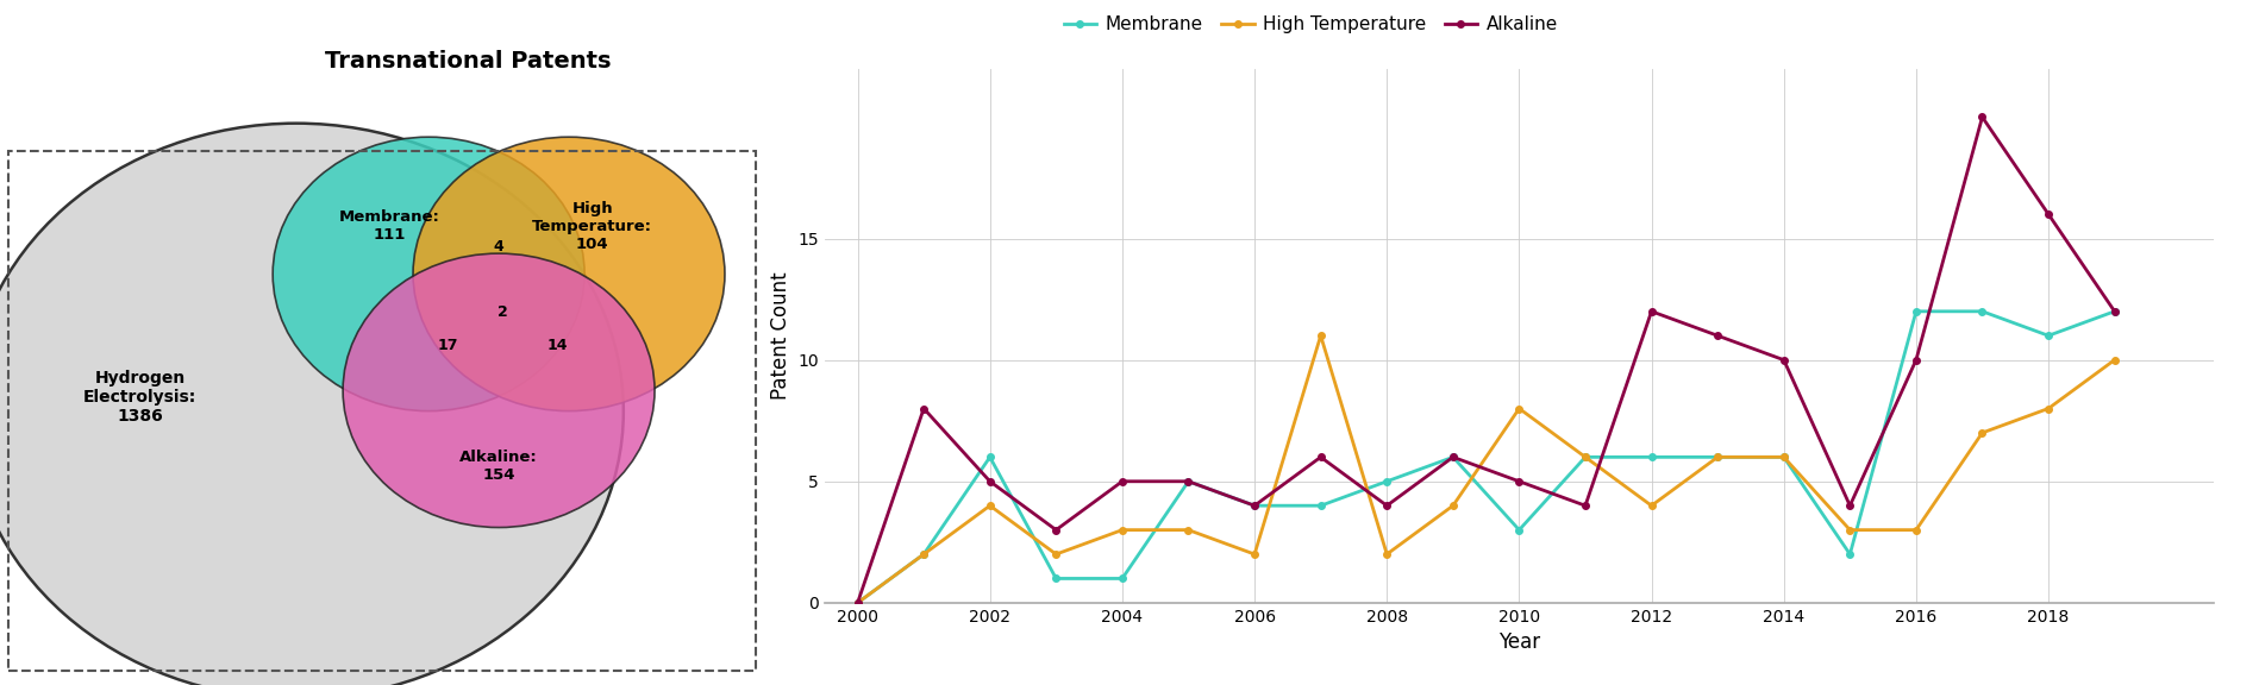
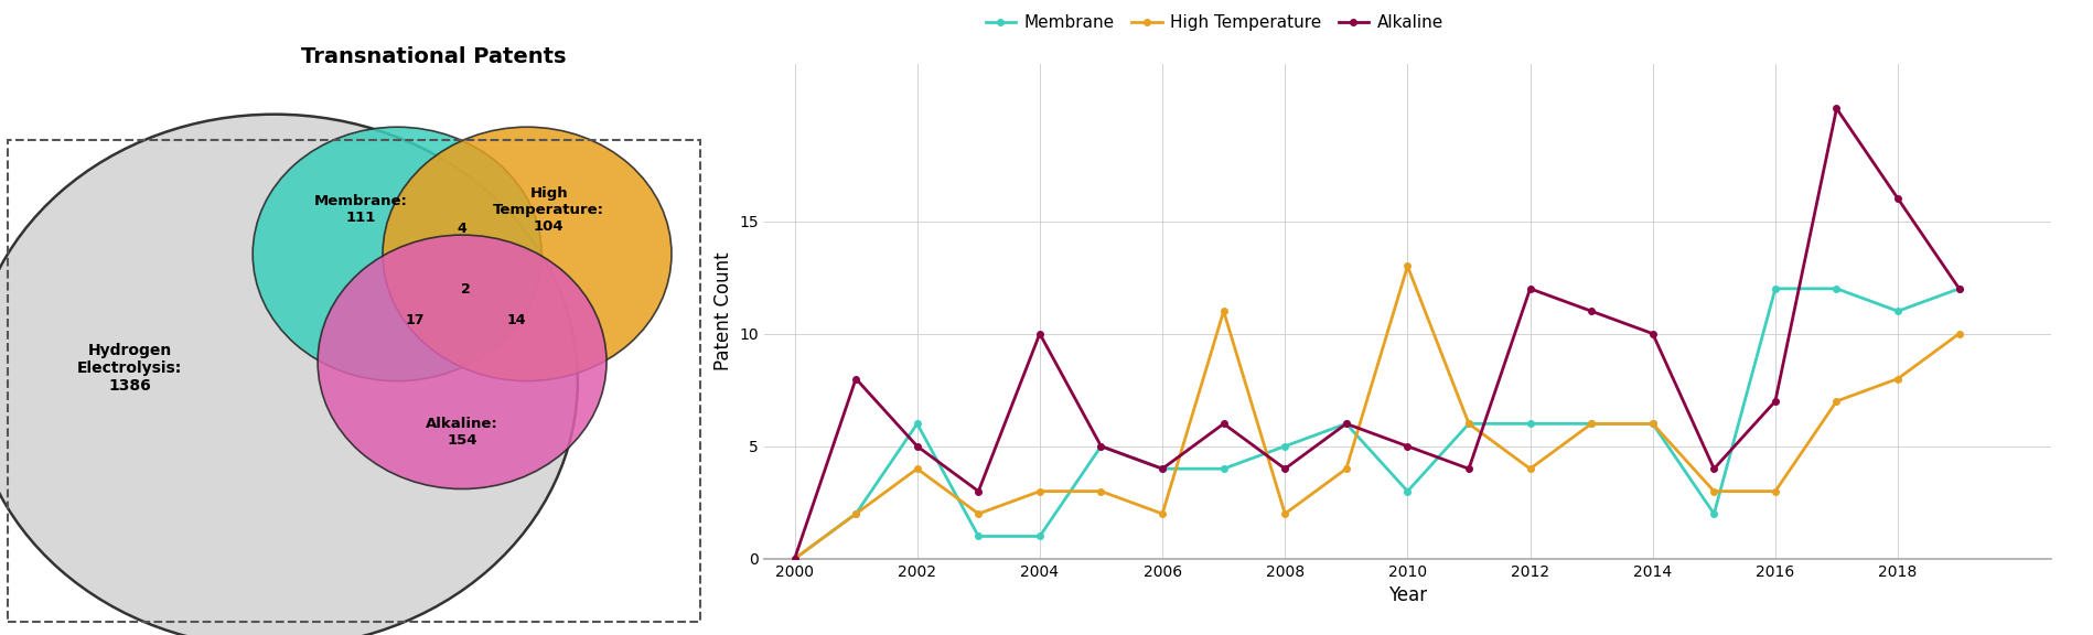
Alkaline/2004: 5 -> 10
High Temperature/2010: 8 -> 13
Alkaline/2016: 10 -> 7
